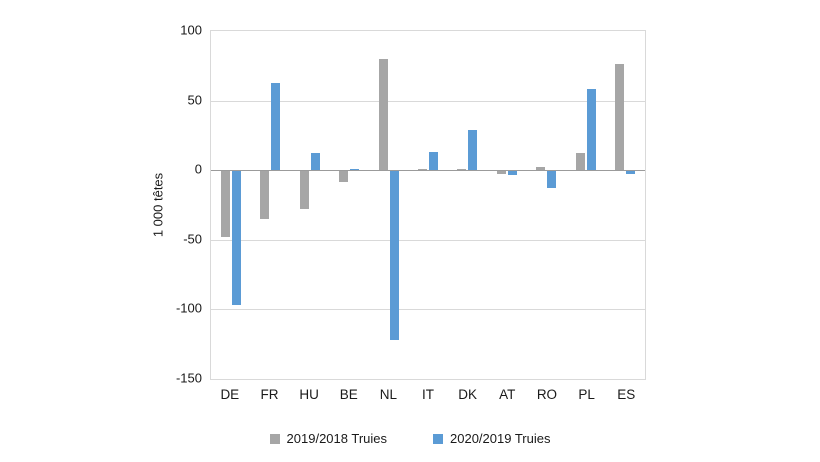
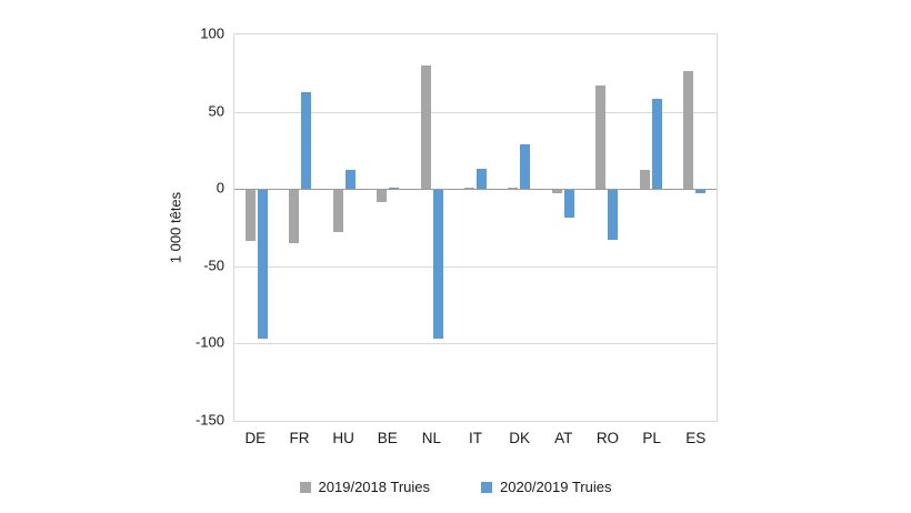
2019/2018 Truies/DE: -47 -> -33
2020/2019 Truies/NL: -121 -> -96
2020/2019 Truies/AT: -3 -> -18
2019/2018 Truies/RO: 2 -> 67
2020/2019 Truies/RO: -12 -> -32
